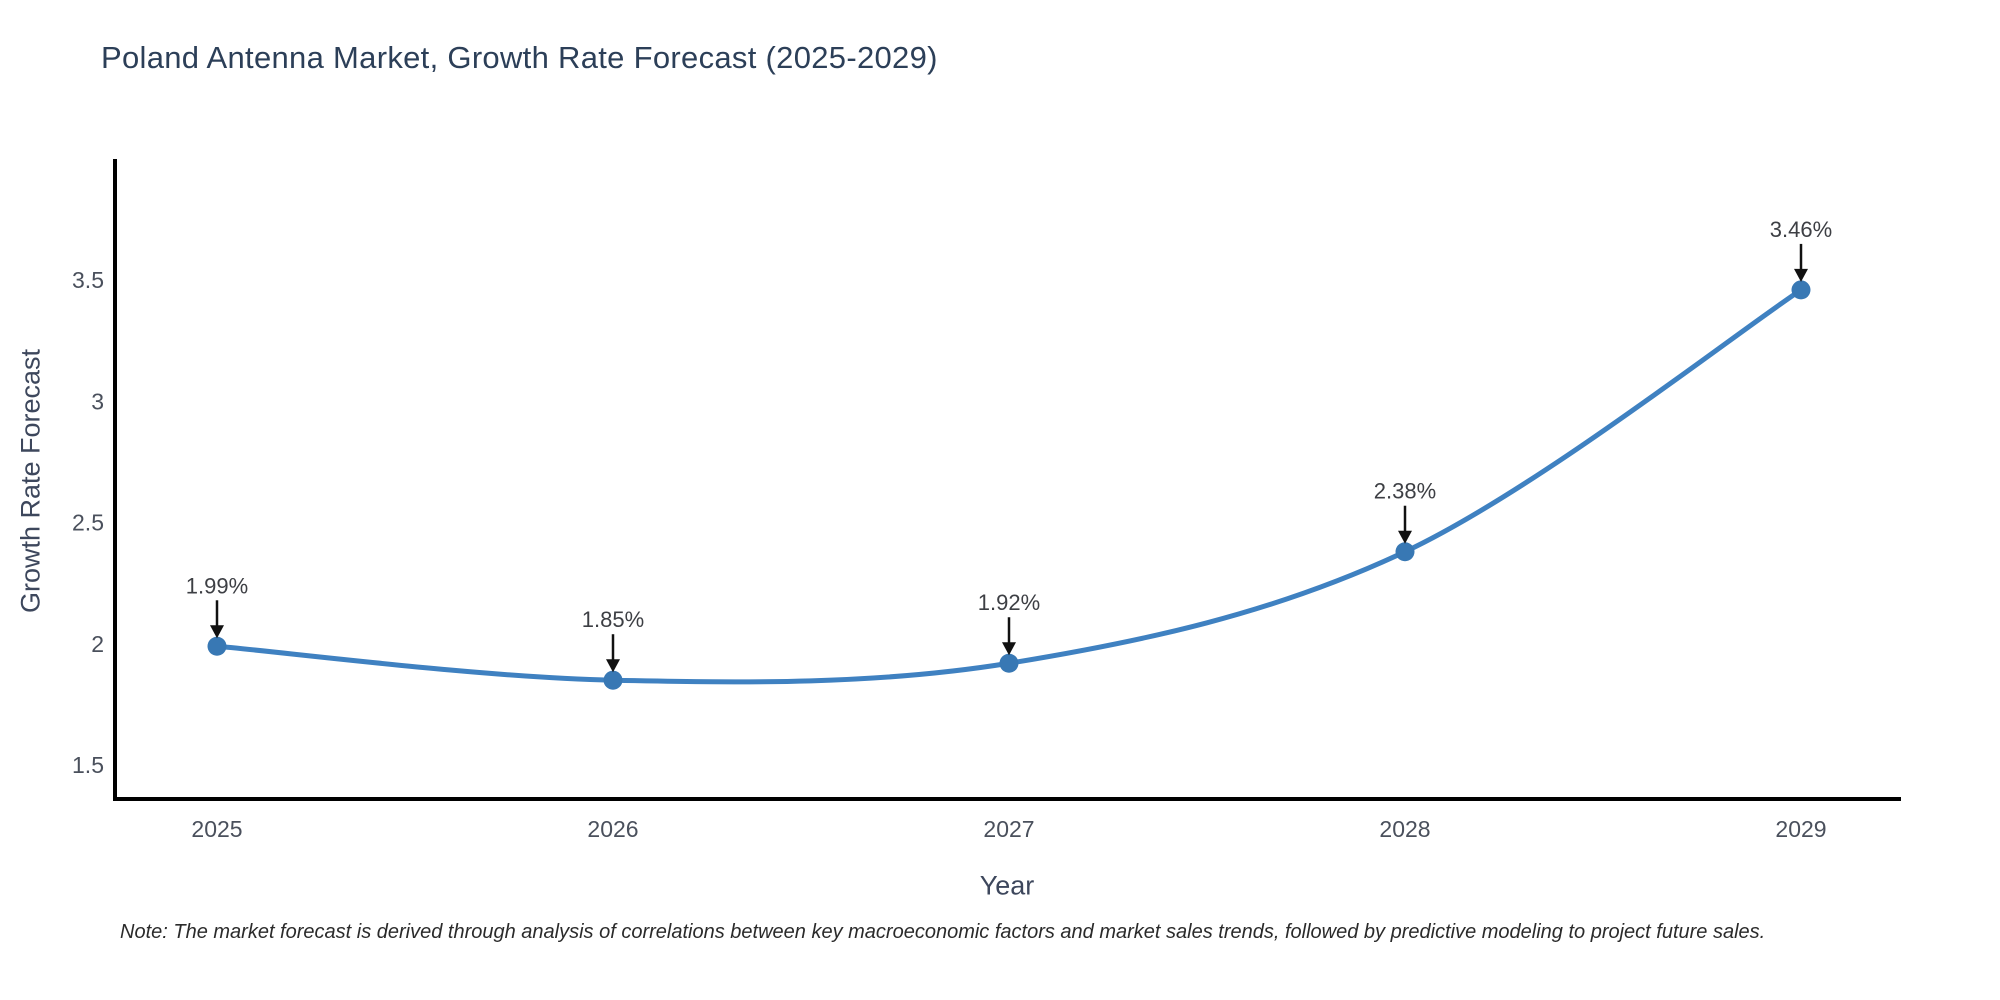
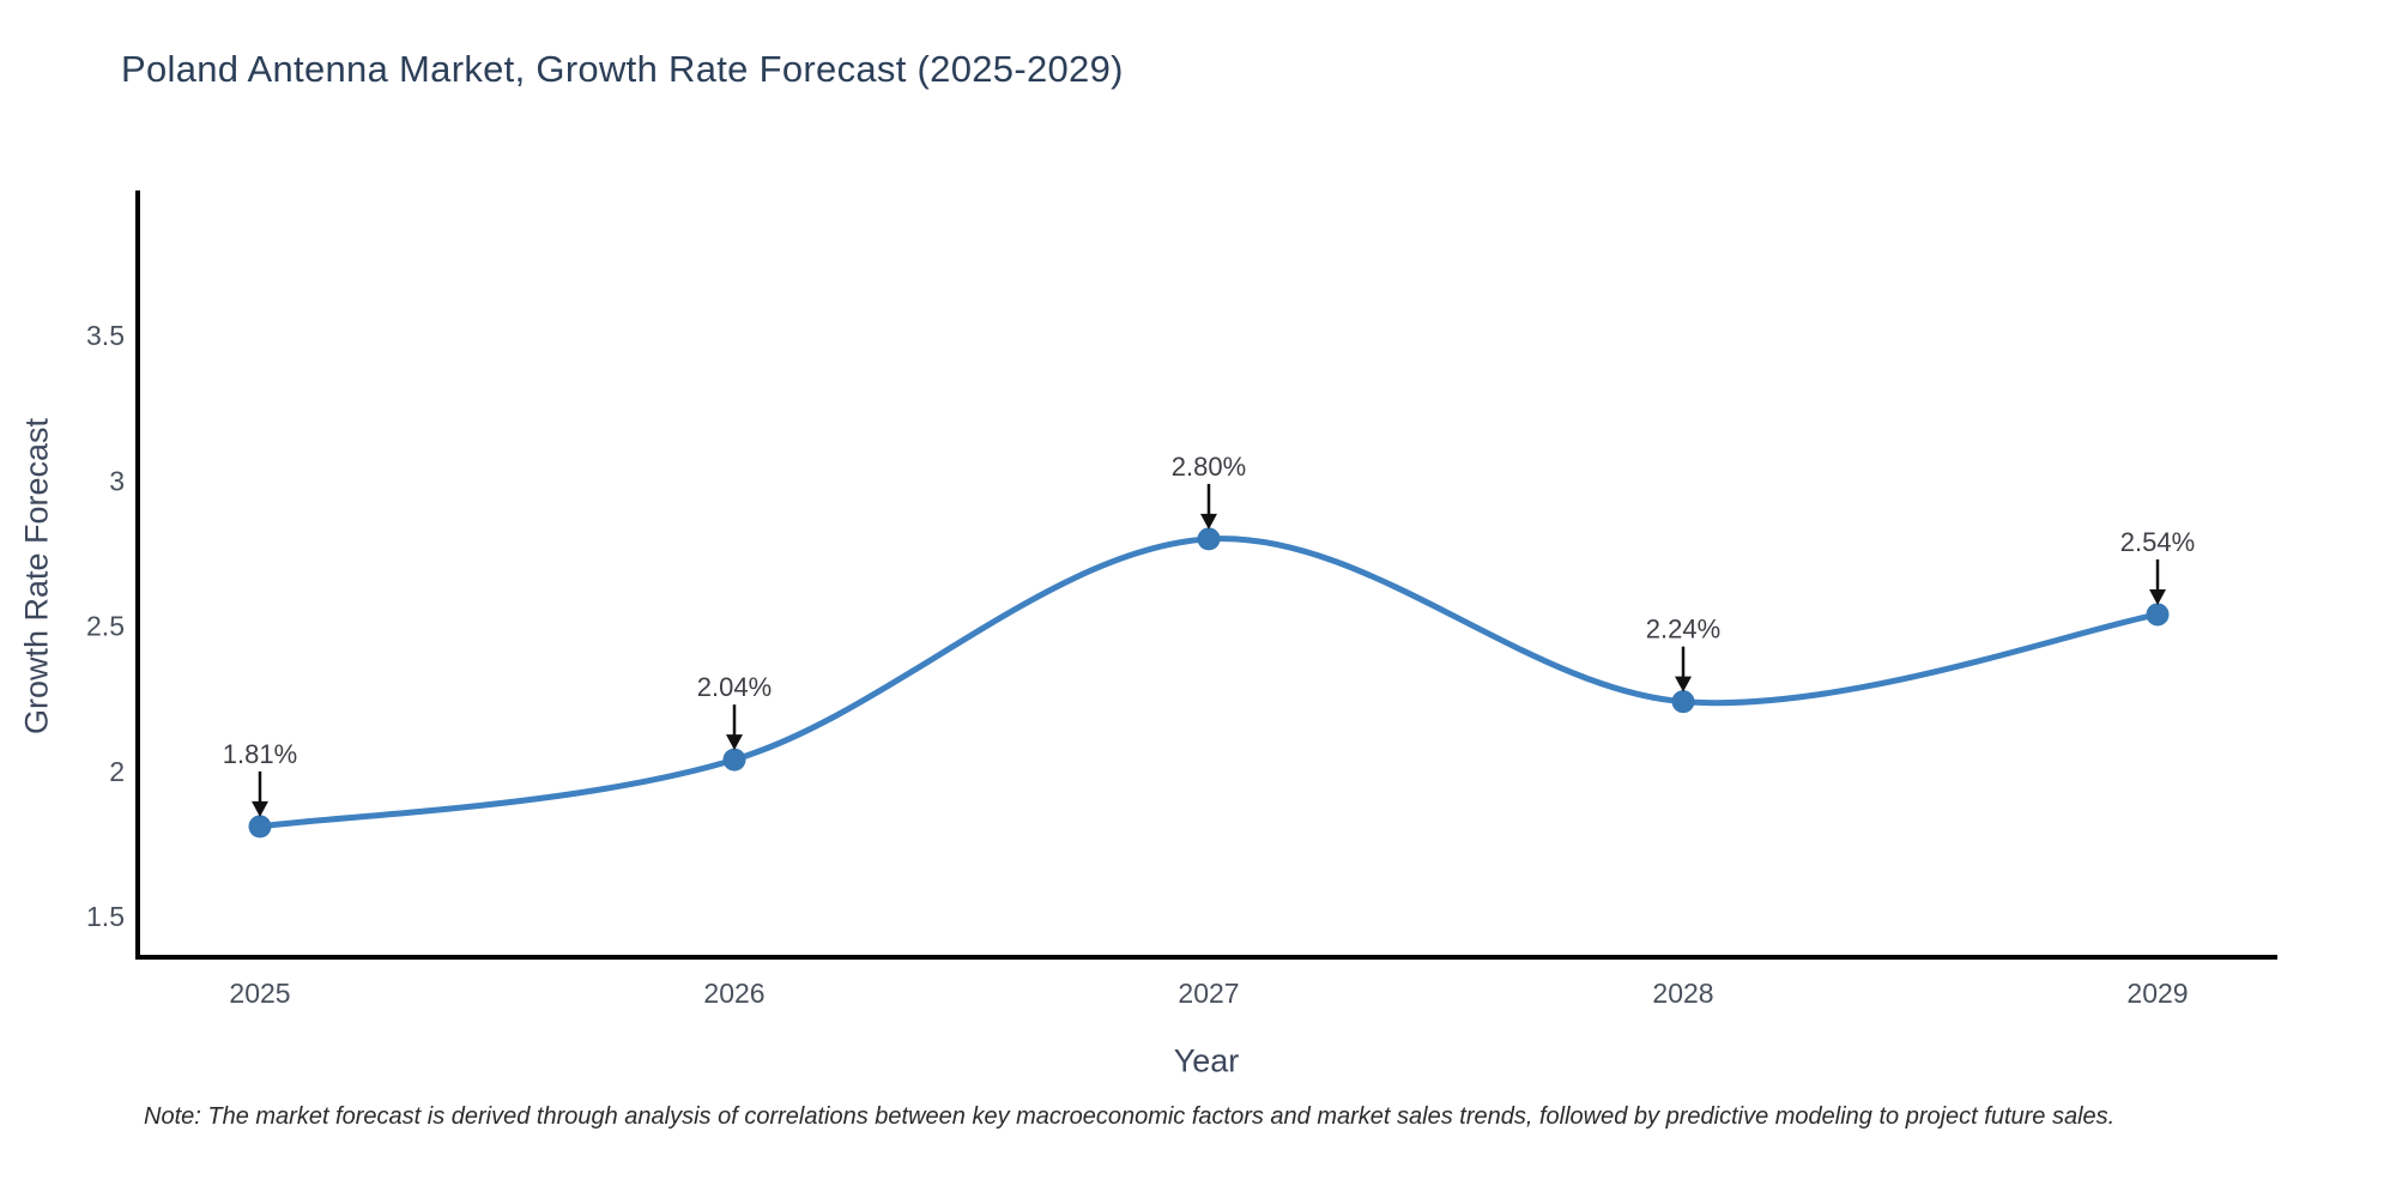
2025: 1.99% -> 1.81%
2026: 1.85% -> 2.04%
2027: 1.92% -> 2.80%
2028: 2.38% -> 2.24%
2029: 3.46% -> 2.54%
